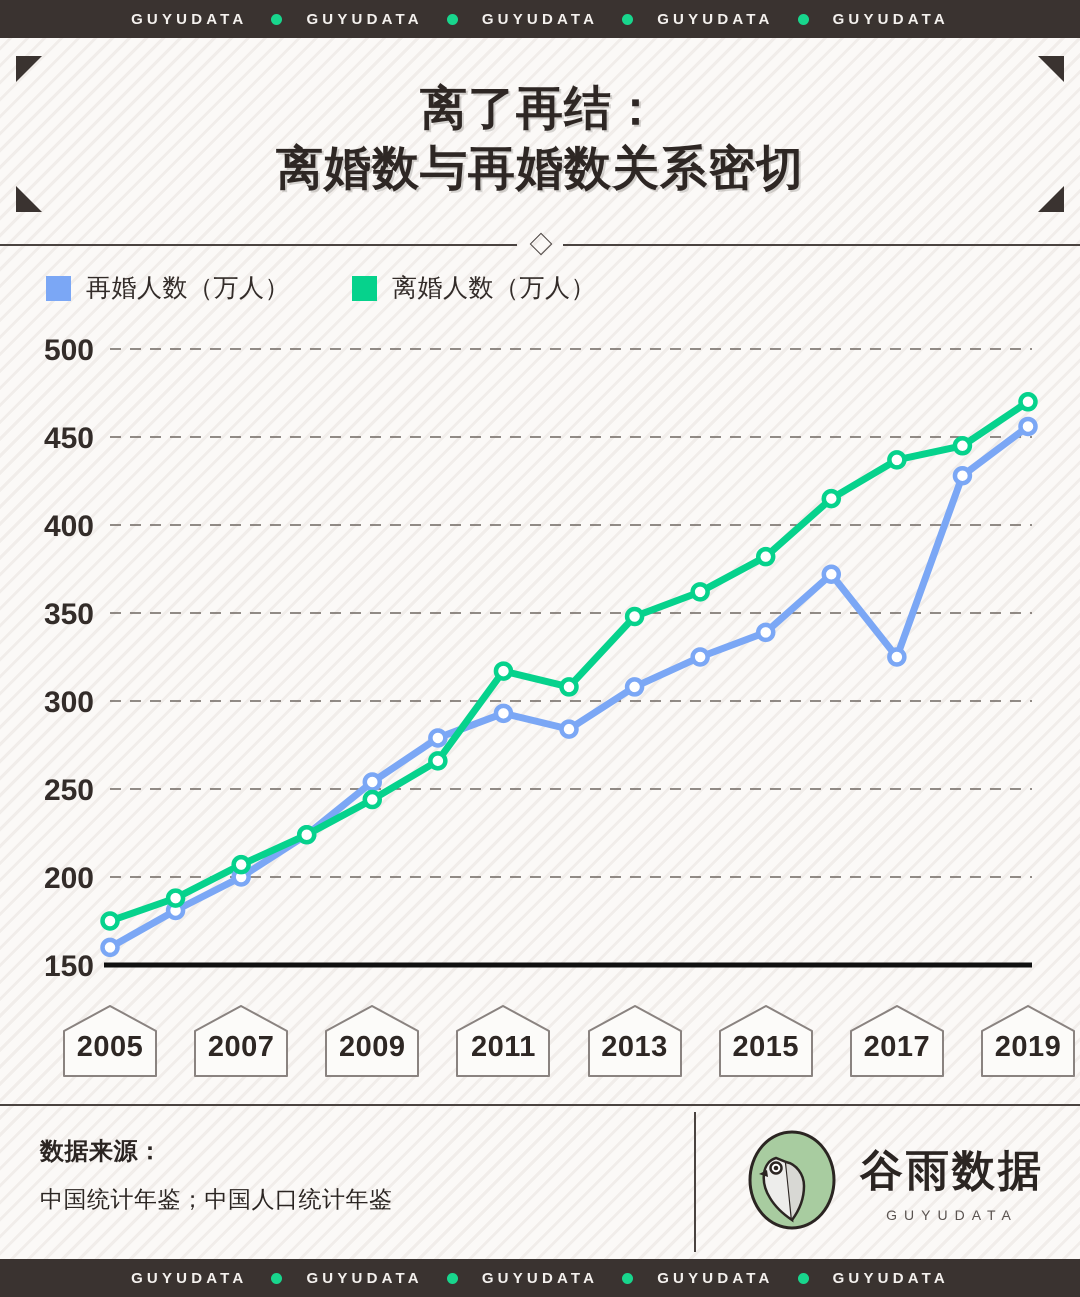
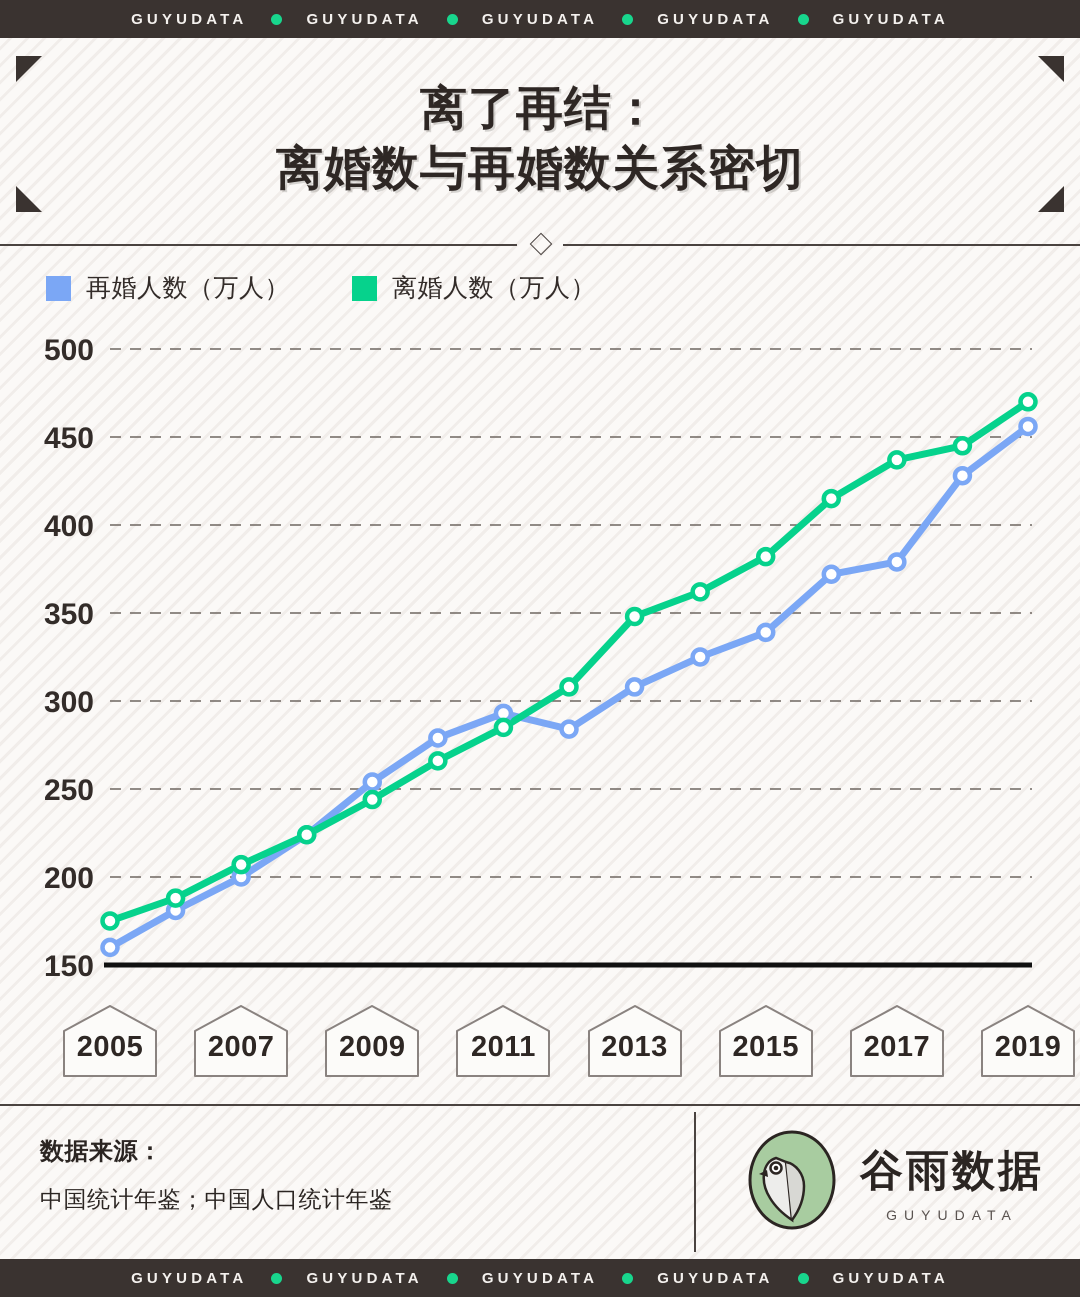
离婚人数（万人）/2011: 317 -> 285
再婚人数（万人）/2017: 325 -> 379
